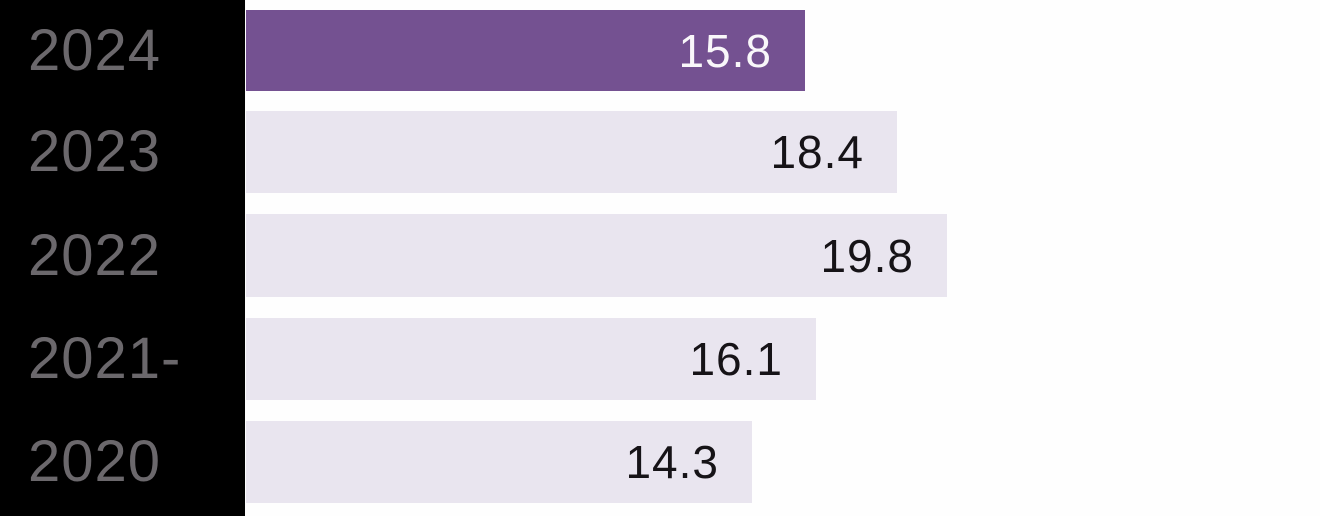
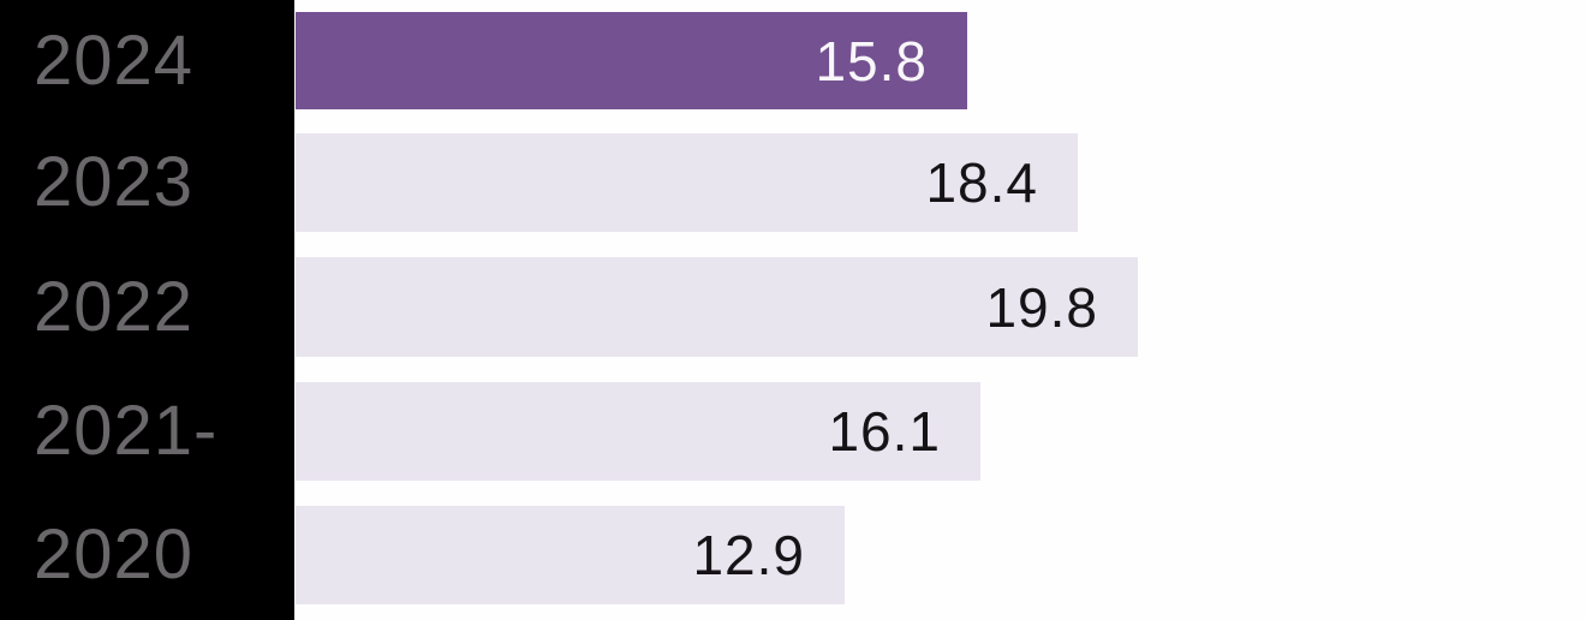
2020: 14.3 -> 12.9
